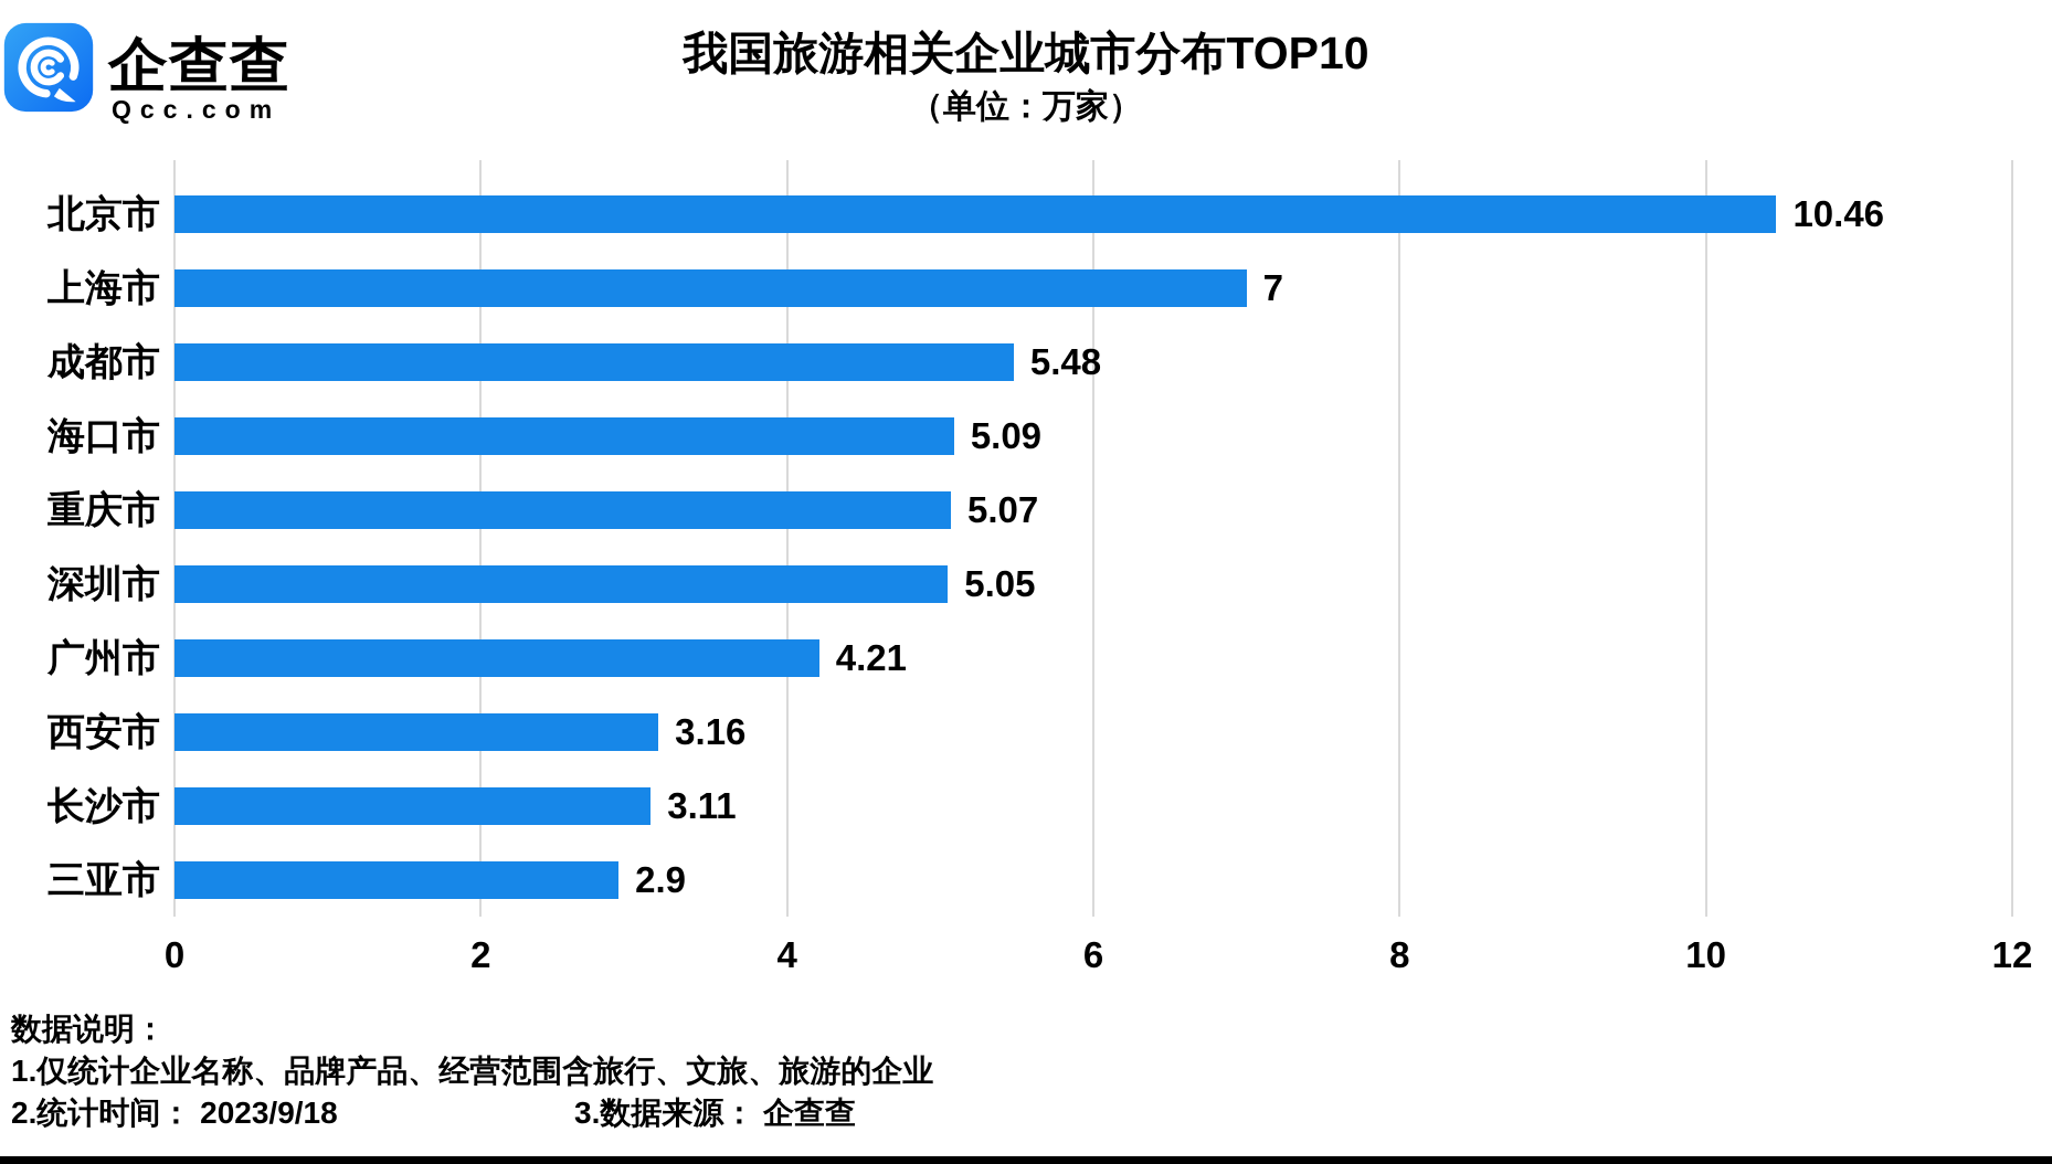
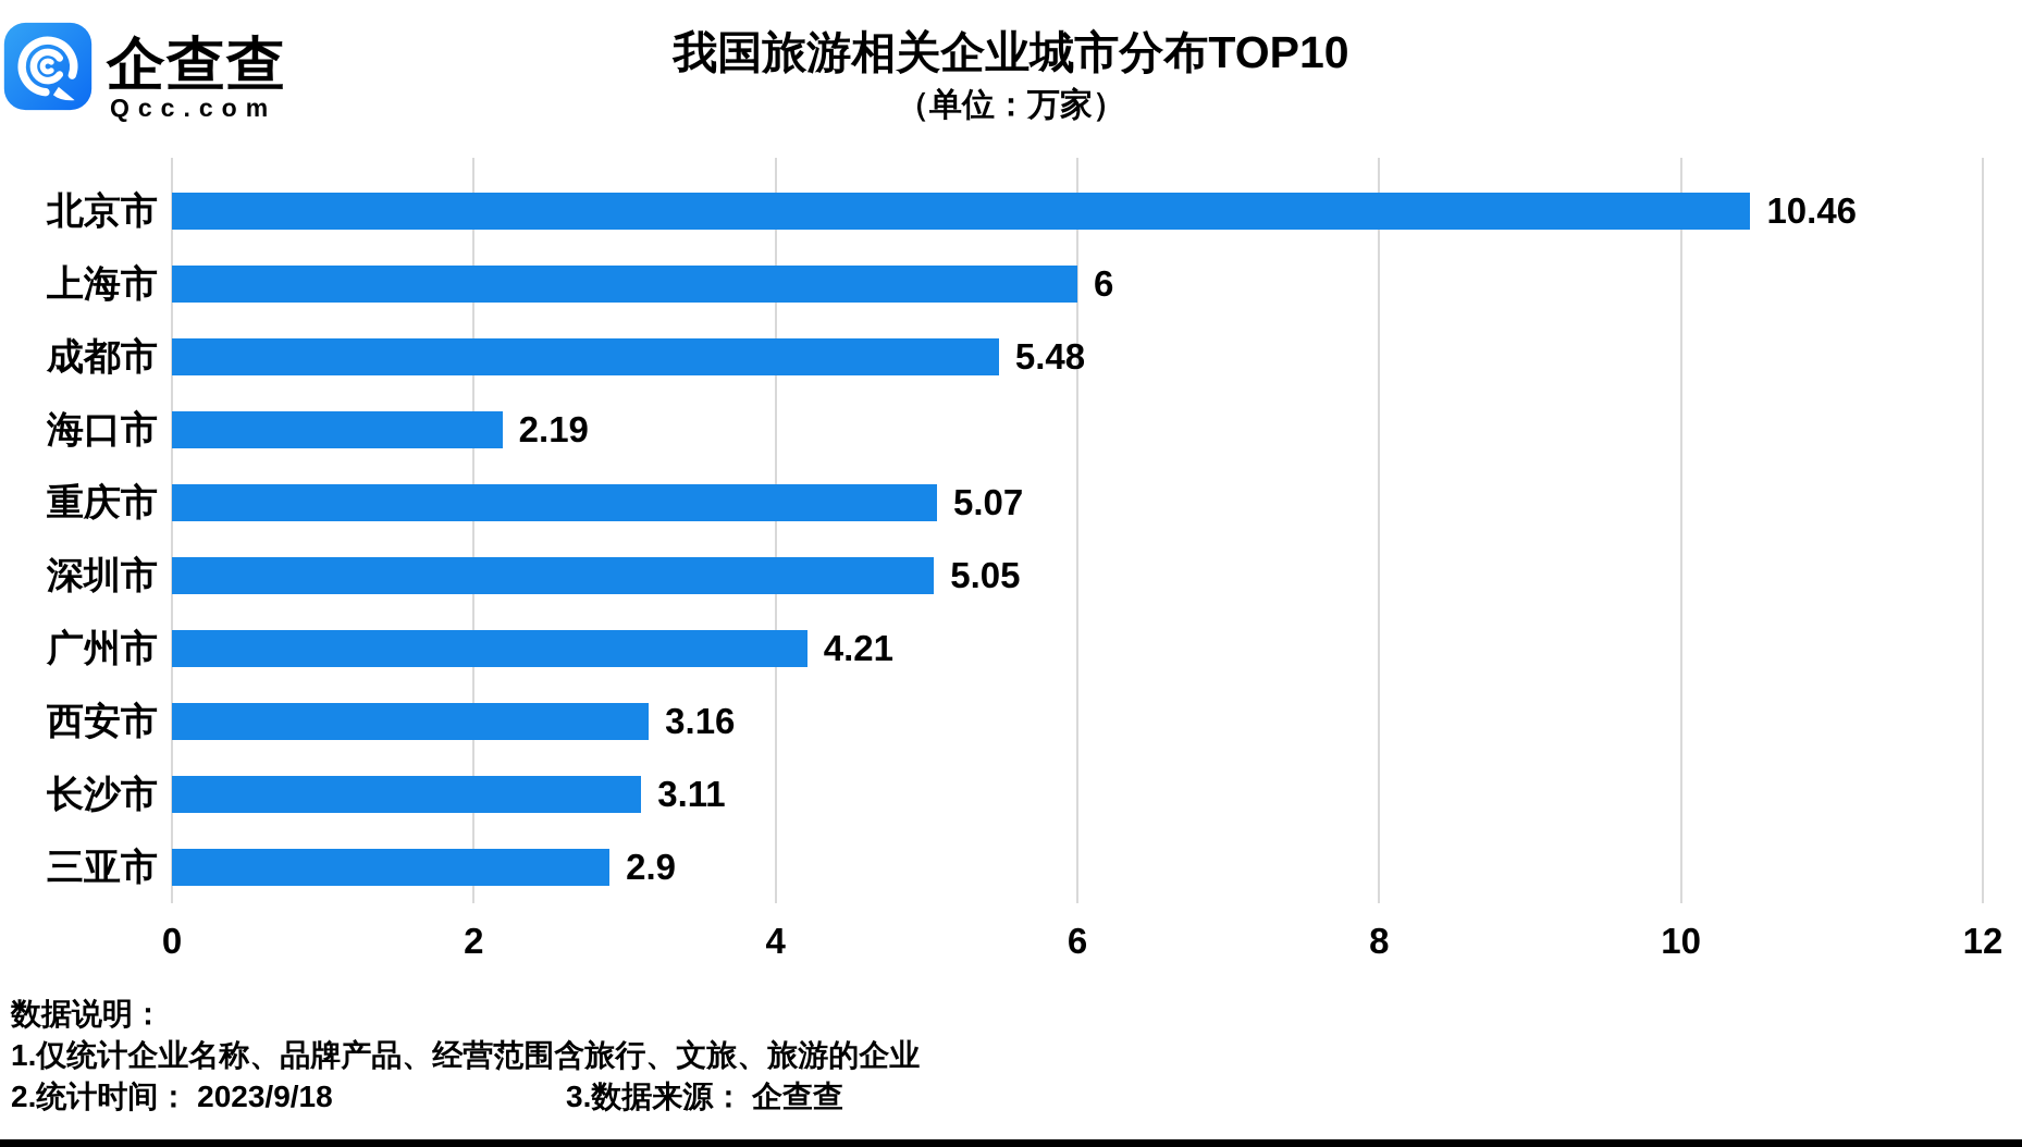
上海市: 7 -> 6
海口市: 5.09 -> 2.19
